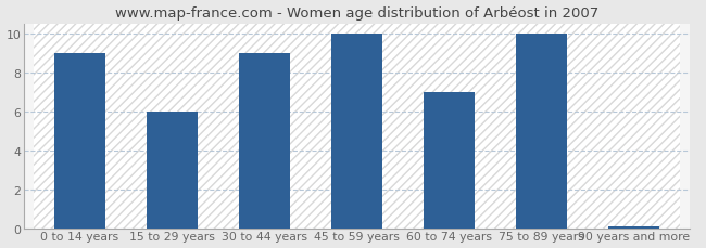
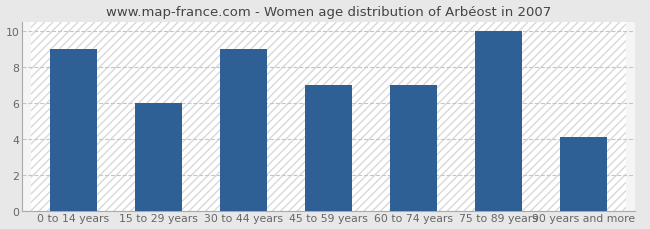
45 to 59 years: 10.0 -> 7.0
90 years and more: 0.1 -> 4.1
